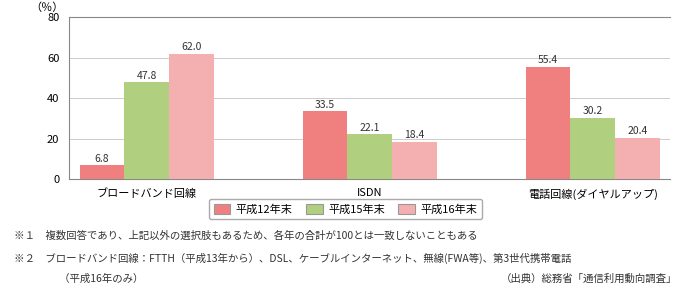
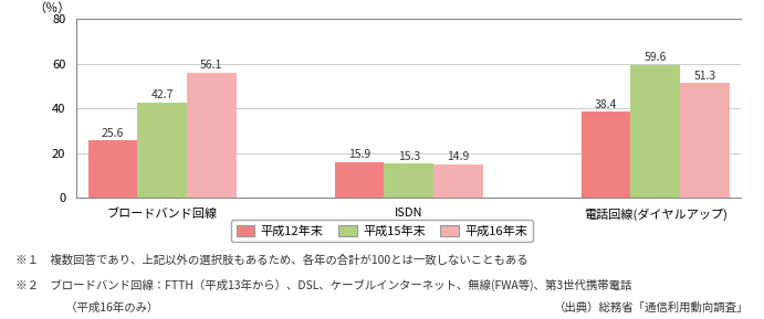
平成12年末/ブロードバンド回線: 6.8 -> 25.6
平成15年末/ブロードバンド回線: 47.8 -> 42.7
平成16年末/ブロードバンド回線: 62.0 -> 56.1
平成12年末/ISDN: 33.5 -> 15.9
平成15年末/ISDN: 22.1 -> 15.3
平成16年末/ISDN: 18.4 -> 14.9
平成12年末/電話回線(ダイヤルアップ): 55.4 -> 38.4
平成15年末/電話回線(ダイヤルアップ): 30.2 -> 59.6
平成16年末/電話回線(ダイヤルアップ): 20.4 -> 51.3
